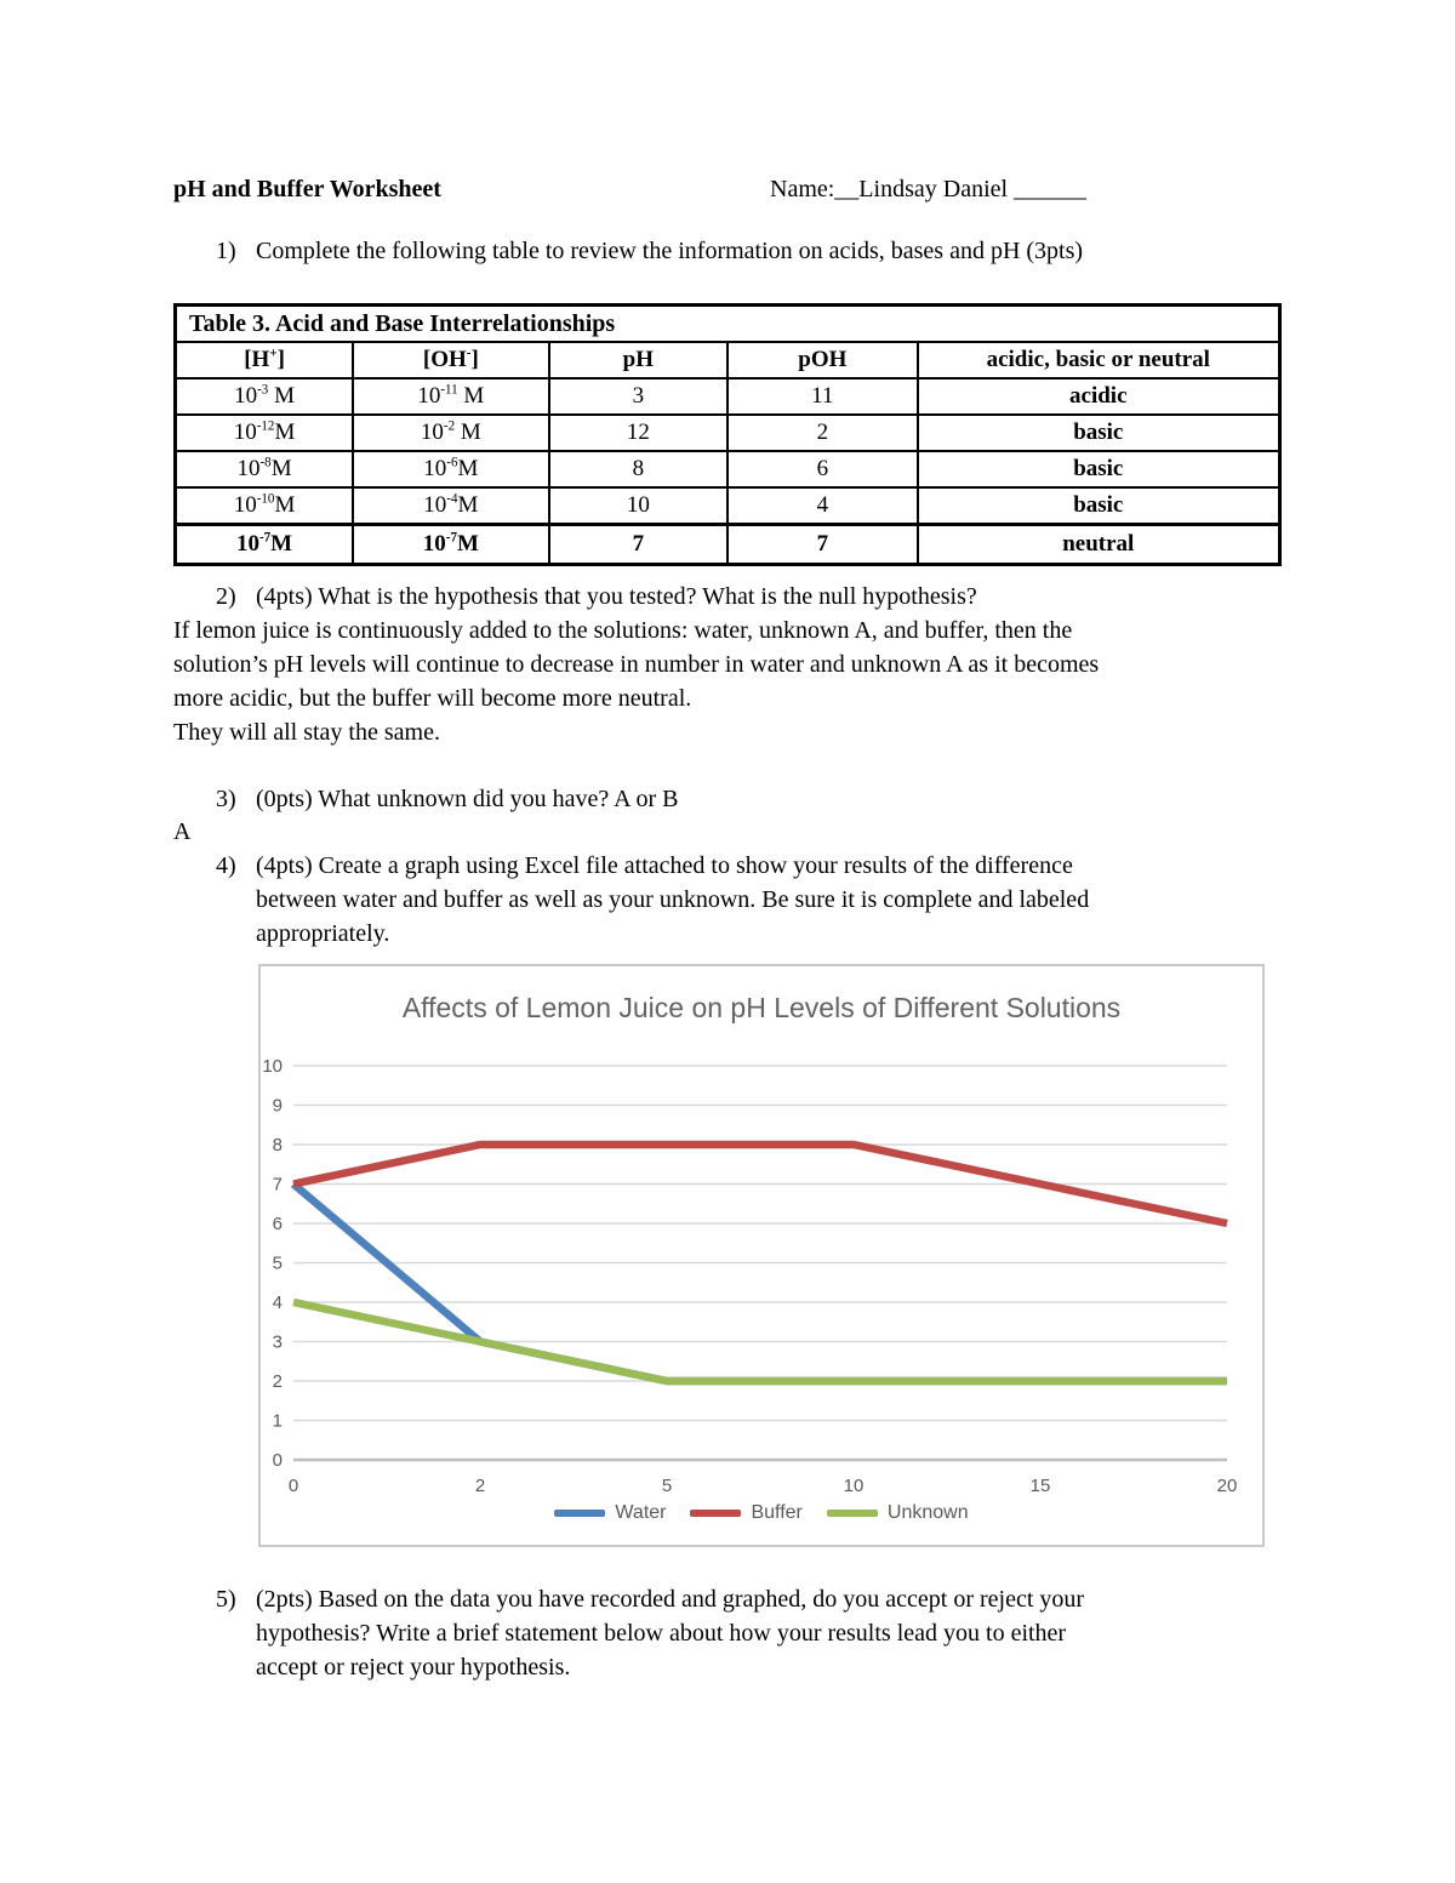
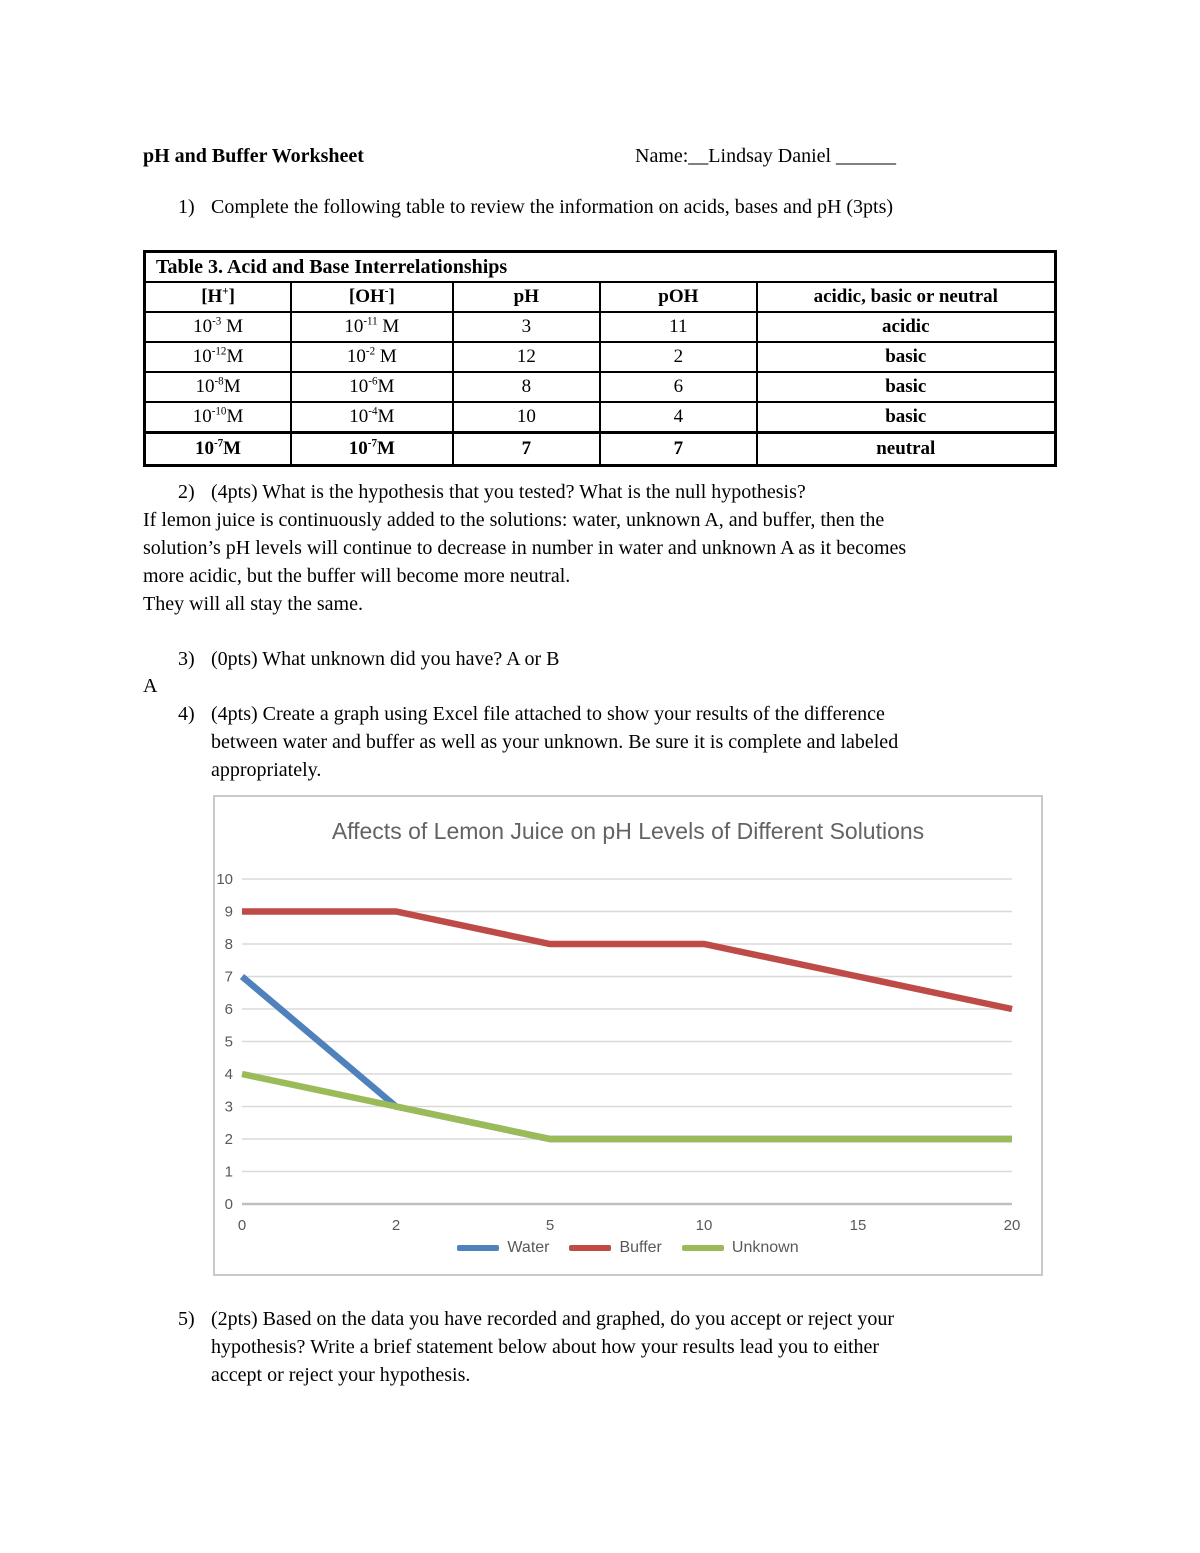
Buffer/0: 7 -> 9
Buffer/2: 8 -> 9
